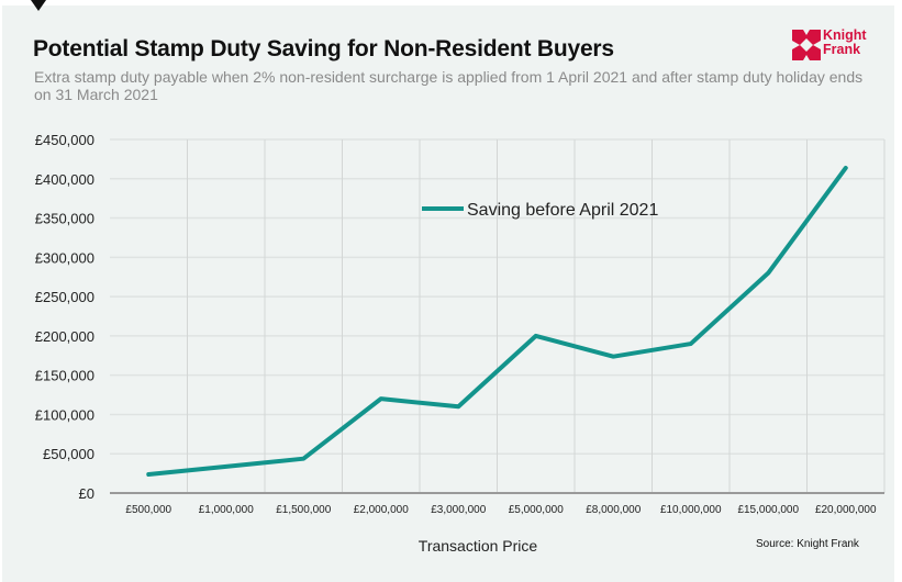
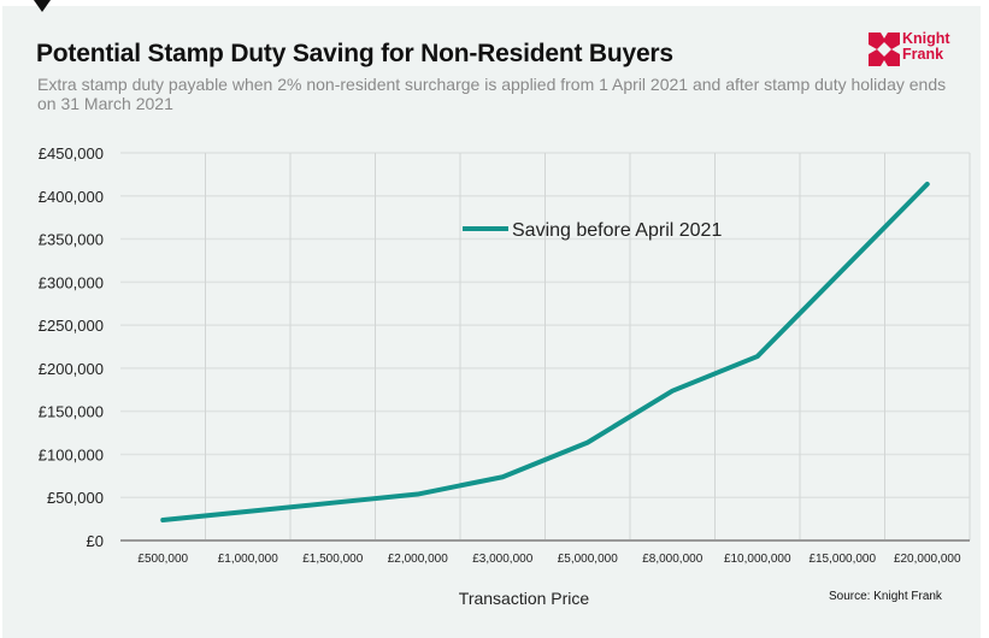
£2,000,000: £120000 -> £50000
£3,000,000: £110000 -> £70000
£5,000,000: £200000 -> £110000
£10,000,000: £190000 -> £210000
£15,000,000: £280000 -> £310000
